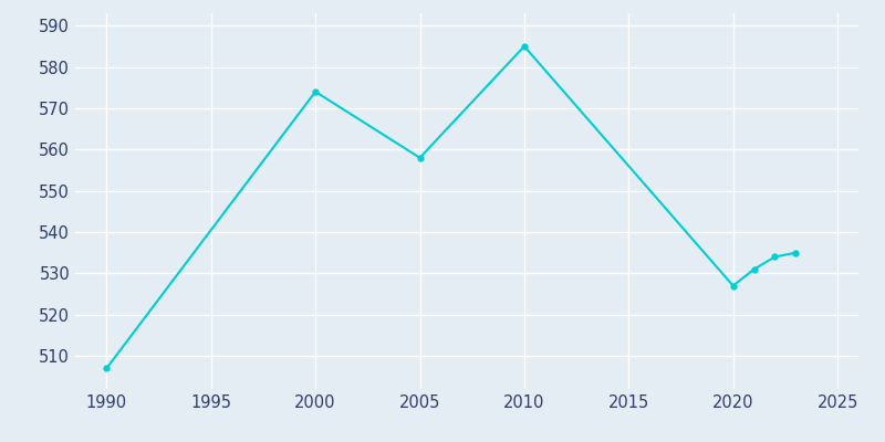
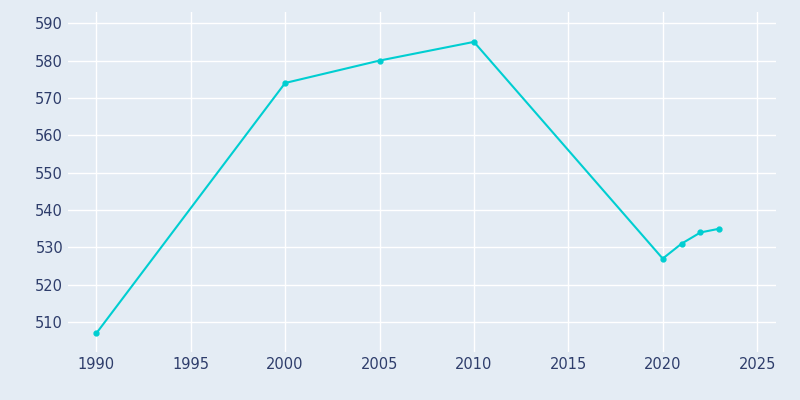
2005: 558 -> 580
